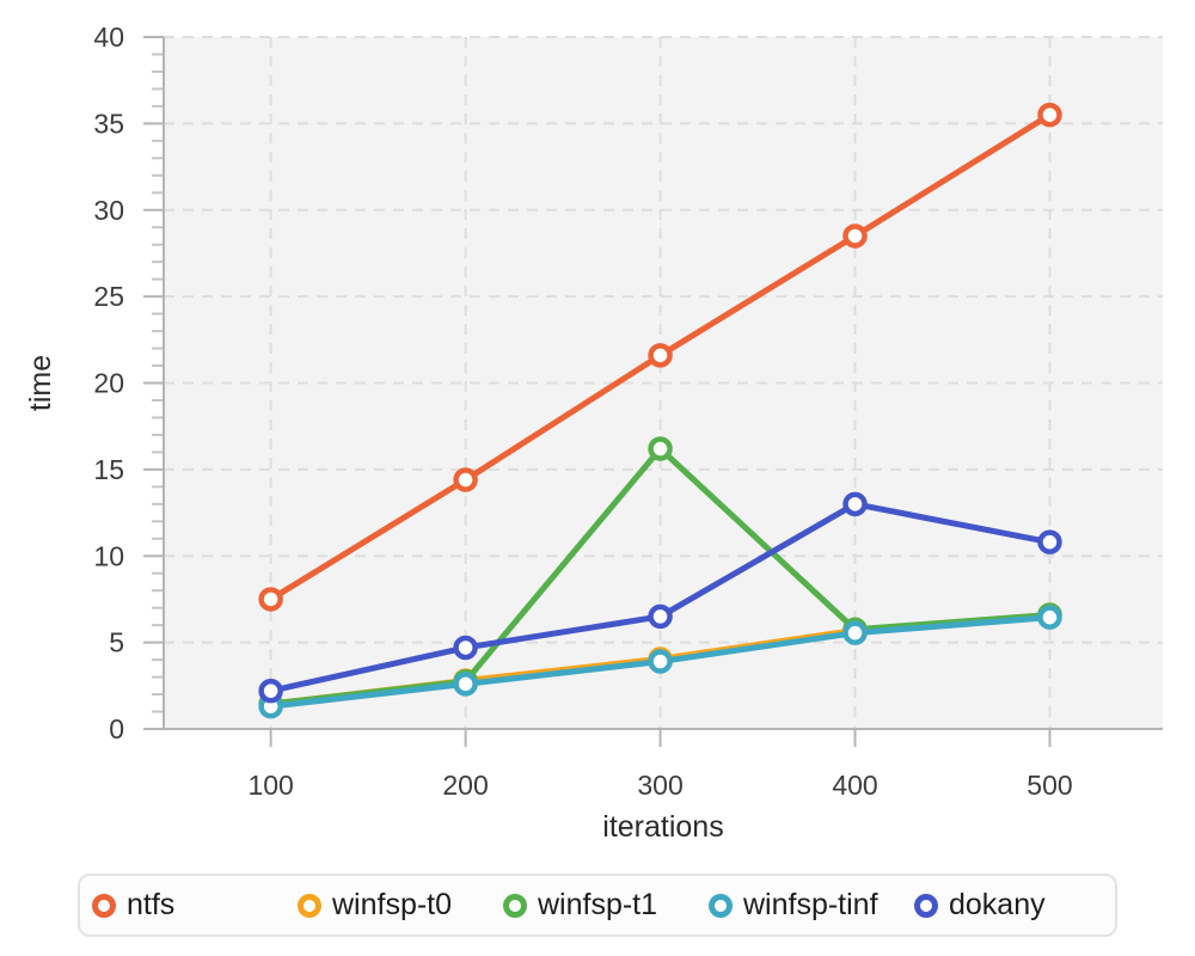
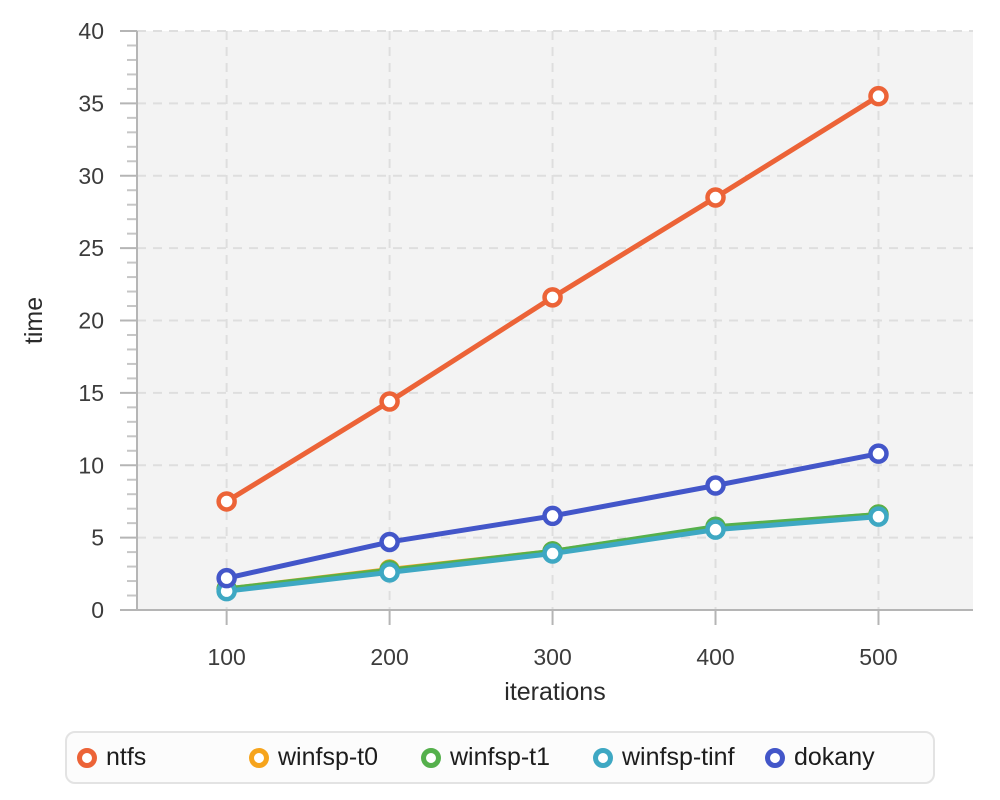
winfsp-t1/300: 16.2 -> 4.0
dokany/400: 13.0 -> 8.6
